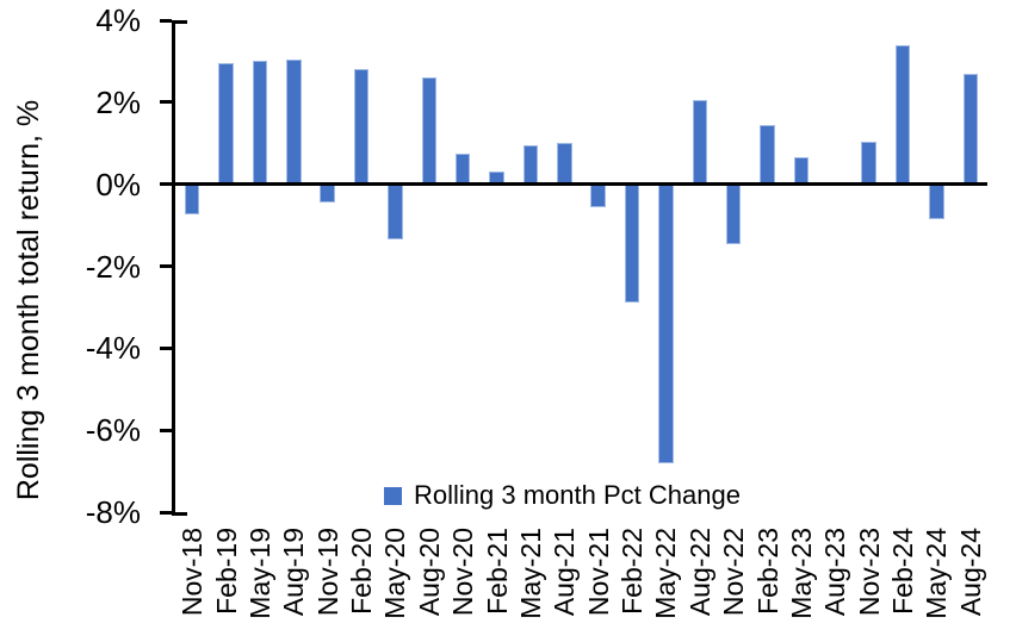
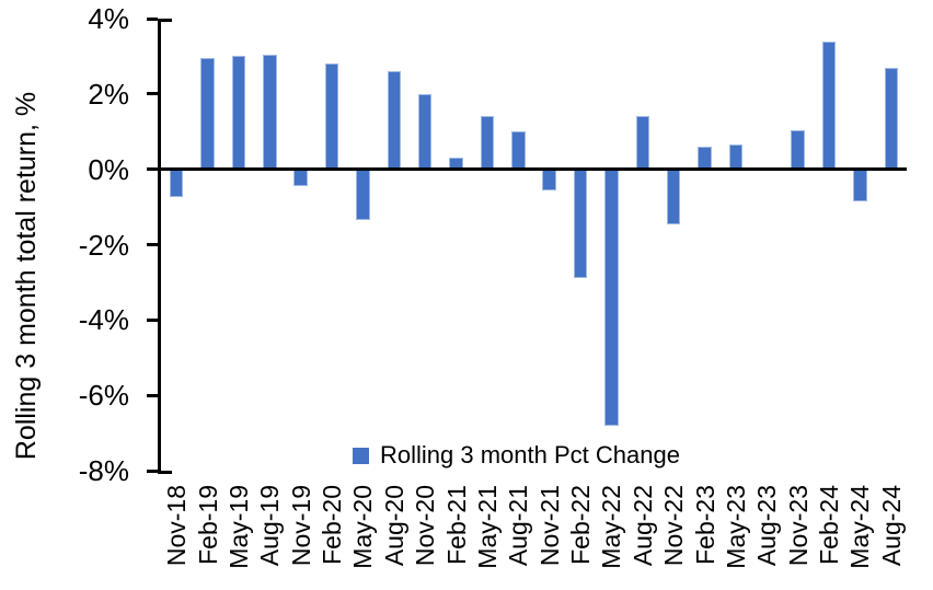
Nov-20: 0.8% -> 2.0%
May-21: 0.9% -> 1.4%
Aug-22: 2.0% -> 1.4%
Feb-23: 1.4% -> 0.6%
